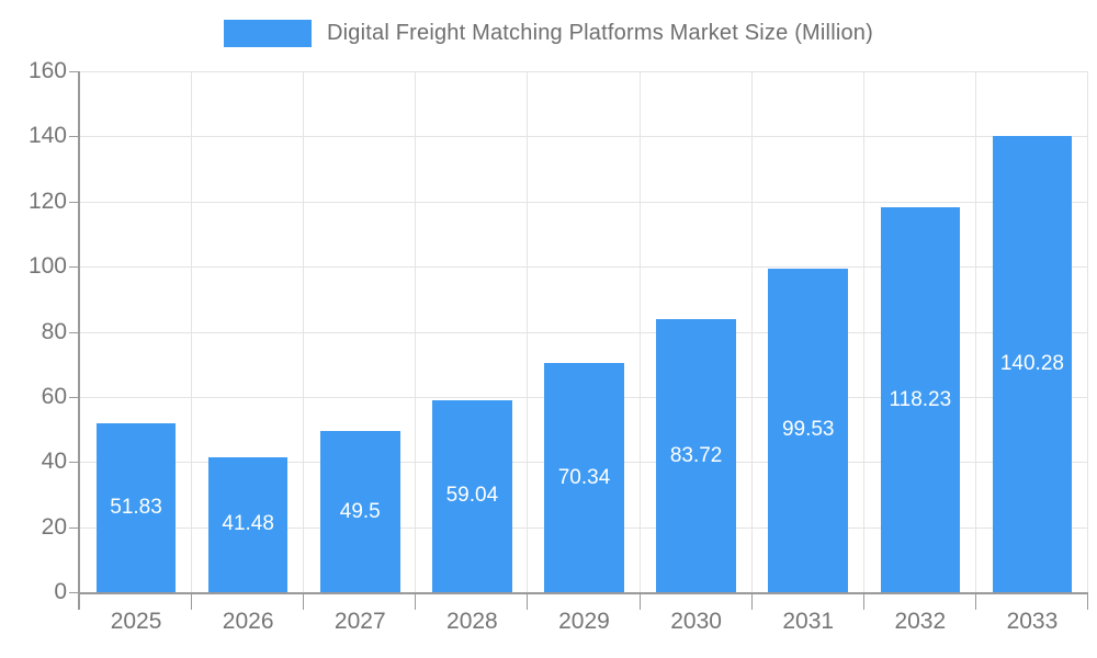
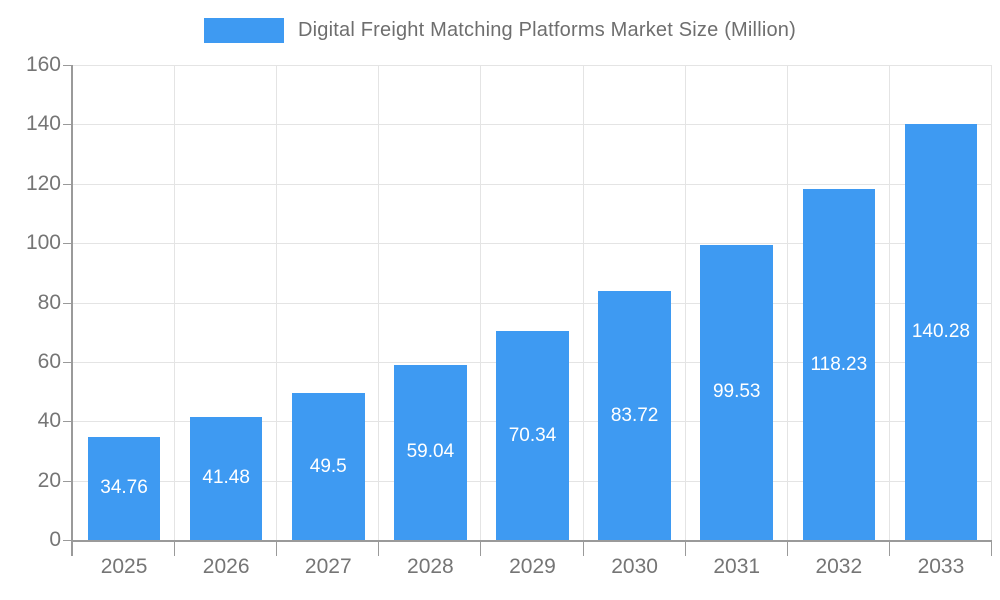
2025: 51.83 -> 34.76
